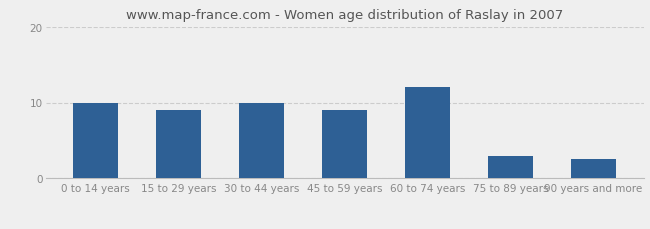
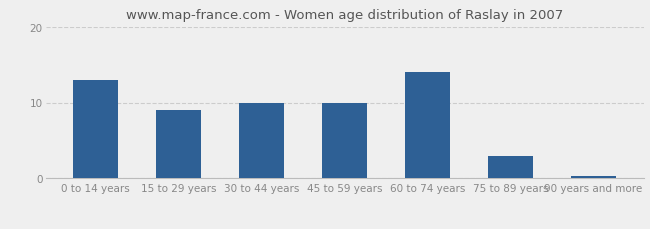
0 to 14 years: 10.0 -> 13.0
45 to 59 years: 9.0 -> 10.0
60 to 74 years: 12.0 -> 14.0
90 years and more: 2.6 -> 0.3
